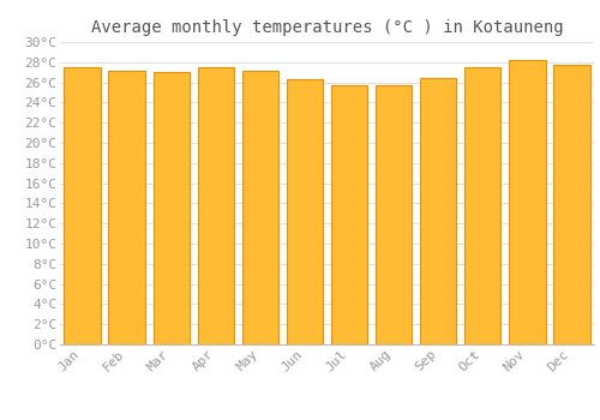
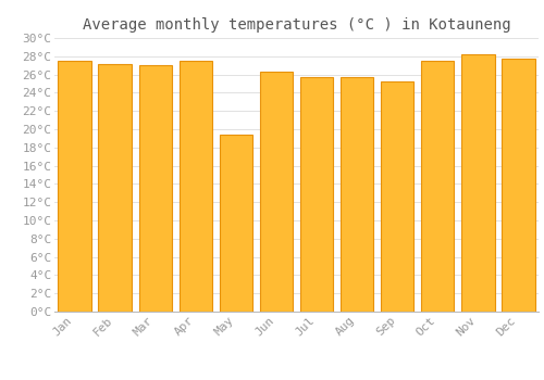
May: 27.1°C -> 19.4°C
Sep: 26.4°C -> 25.2°C
